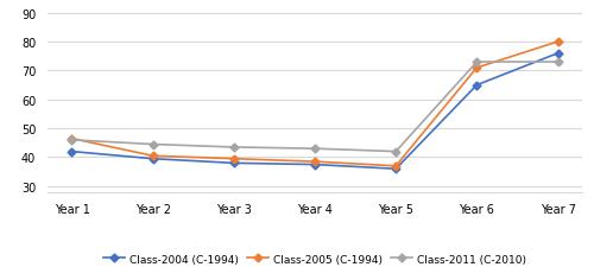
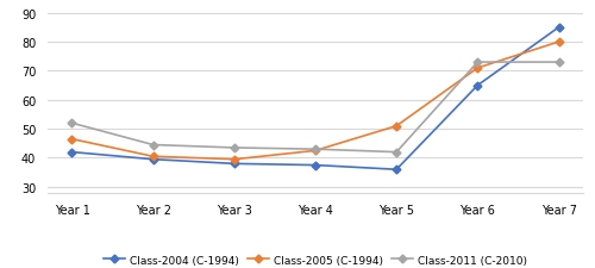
Class-2011 (C-2010)/Year 1: 46.0 -> 52.0
Class-2005 (C-1994)/Year 4: 38.5 -> 42.5
Class-2005 (C-1994)/Year 5: 37.0 -> 51.0
Class-2004 (C-1994)/Year 7: 76.0 -> 85.0
